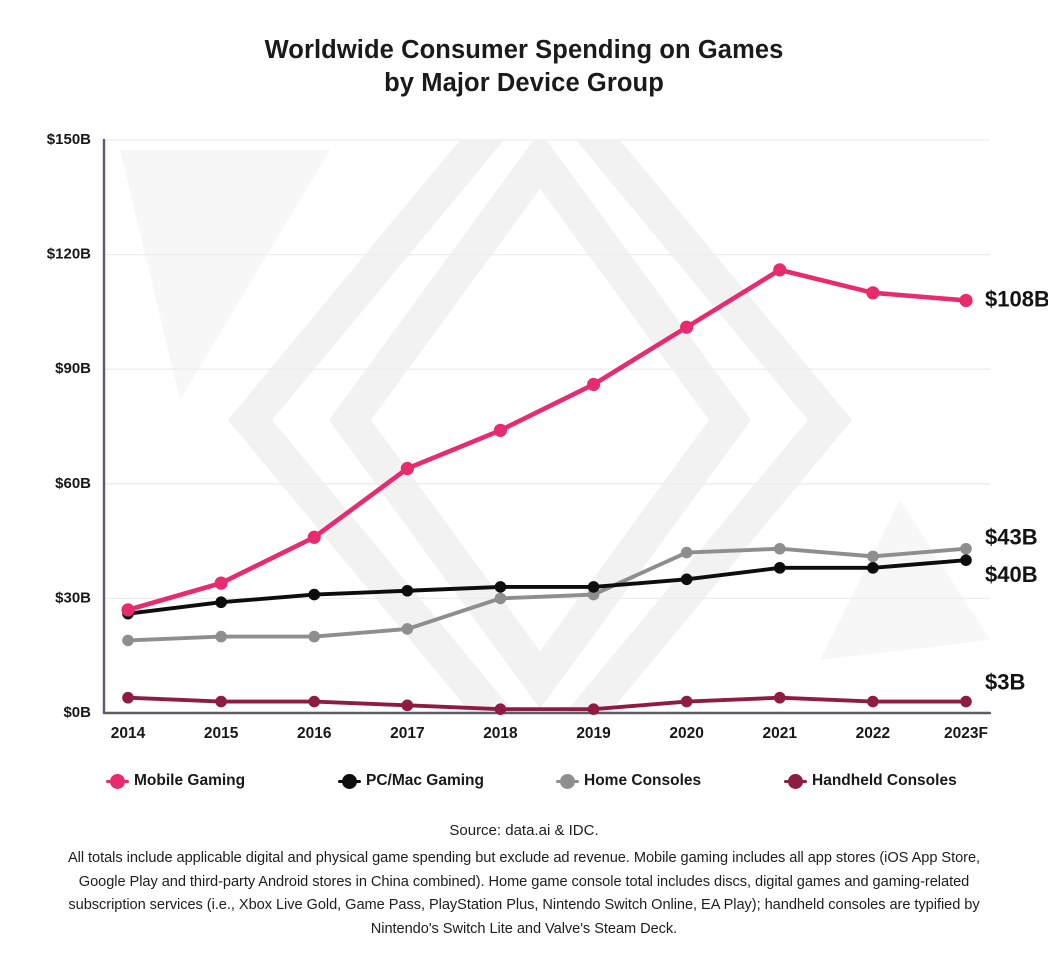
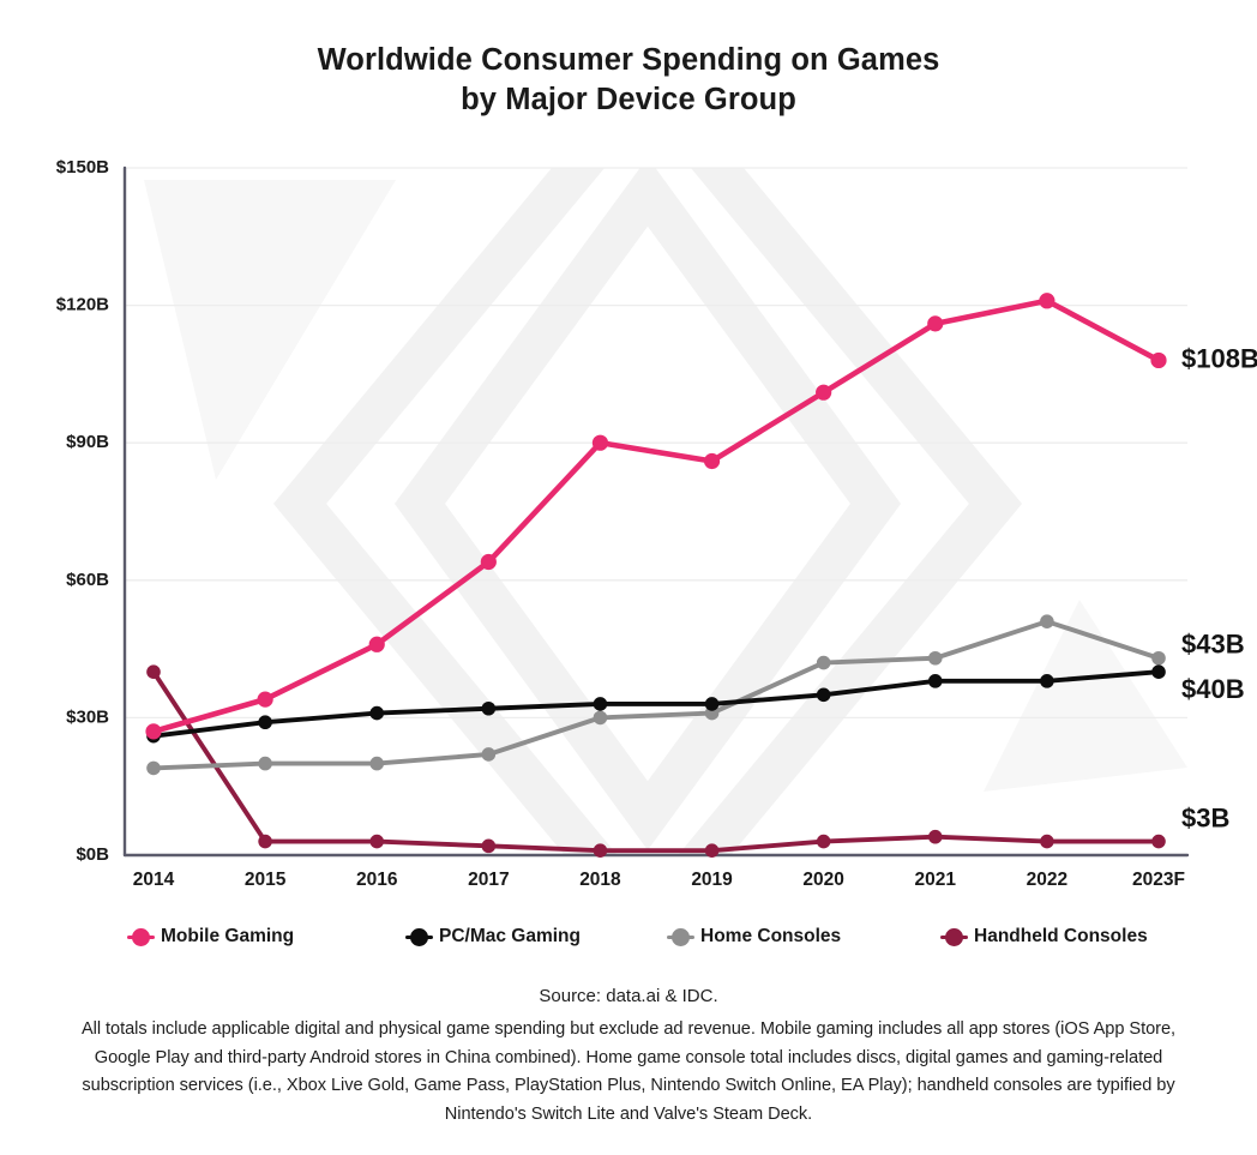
Handheld Consoles/2014: $4B -> $40B
Mobile Gaming/2018: $74B -> $90B
Mobile Gaming/2022: $110B -> $121B
Home Consoles/2022: $41B -> $51B
